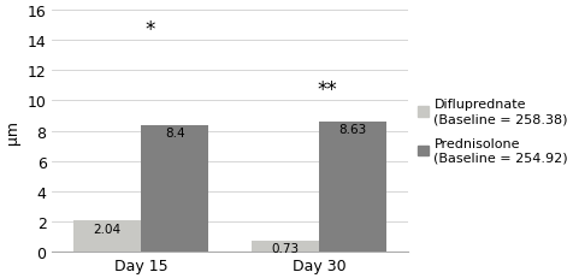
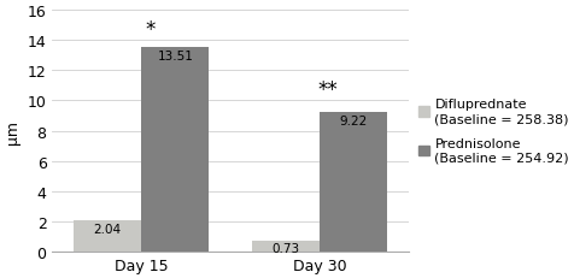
Prednisolone (Baseline = 254.92)/Day 15: 8.4 -> 13.51
Prednisolone (Baseline = 254.92)/Day 30: 8.63 -> 9.22
